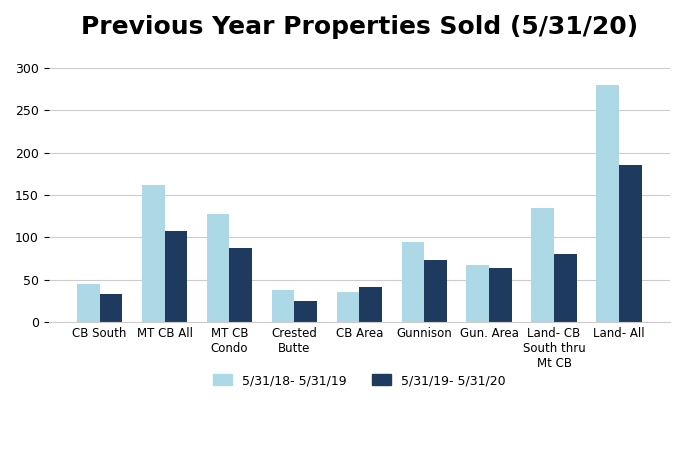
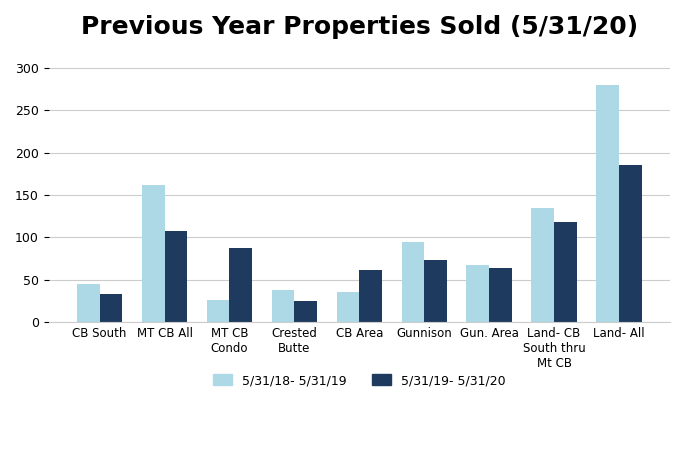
5/31/18- 5/31/19/MT CB Condo: 128 -> 26
5/31/19- 5/31/20/CB Area: 42 -> 62
5/31/19- 5/31/20/Land- CB South thru Mt CB: 80 -> 118
